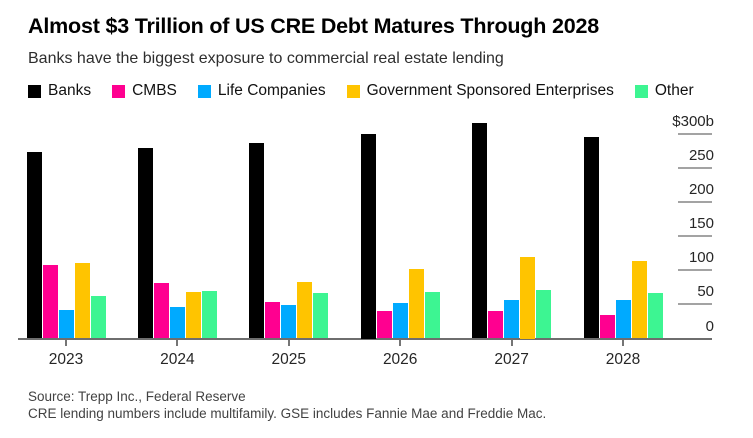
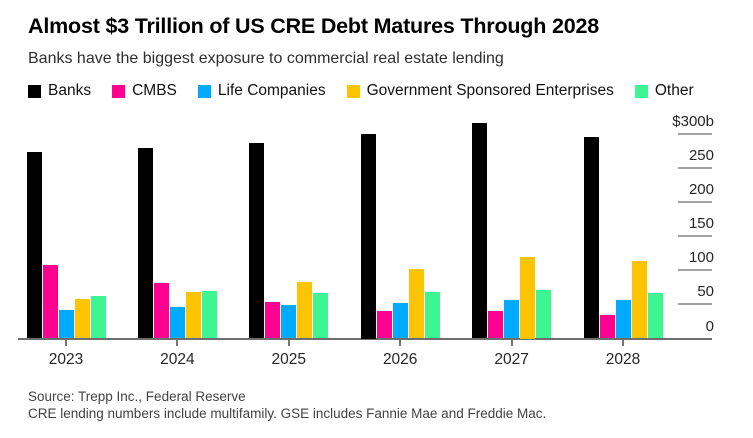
Government Sponsored Enterprises/2023: $110b -> $60b
